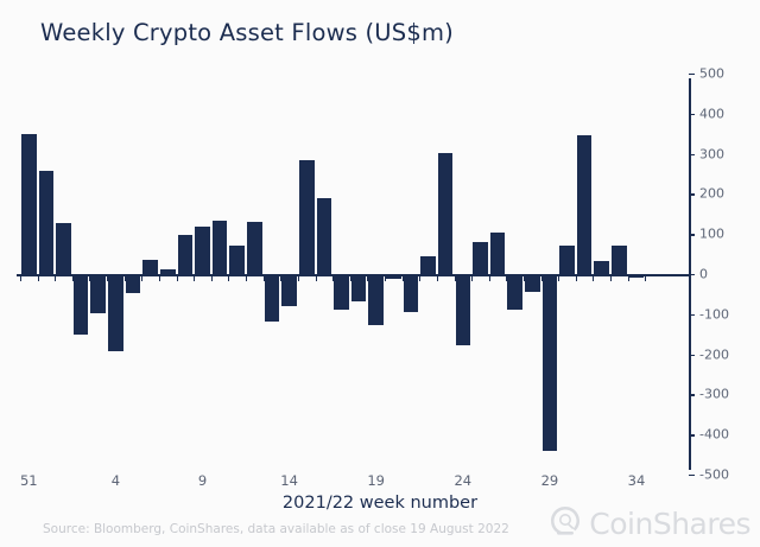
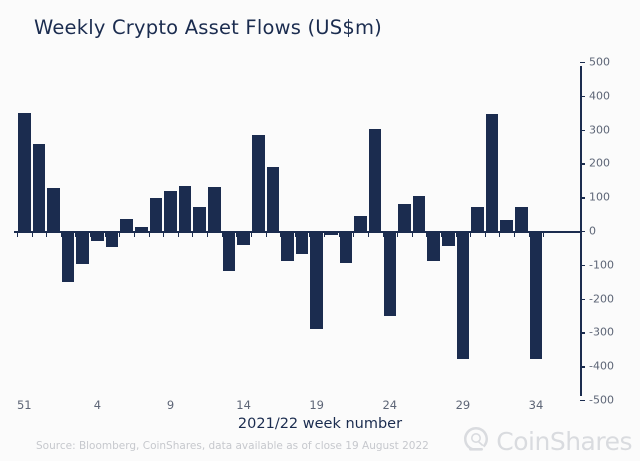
4: -190 -> -30
14: -80 -> -40
19: -130 -> -290
24: -180 -> -250
29: -440 -> -380
34: -10 -> -380
